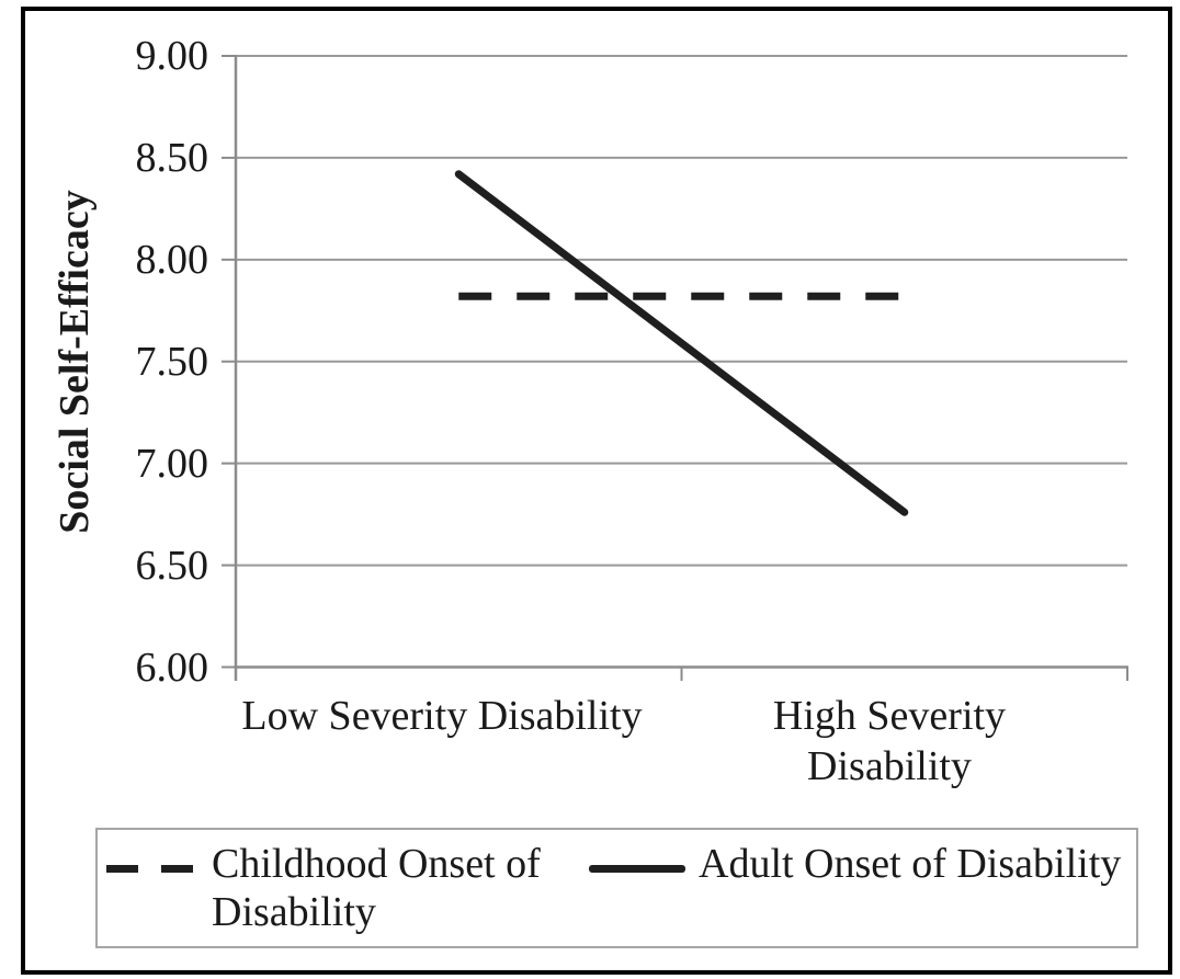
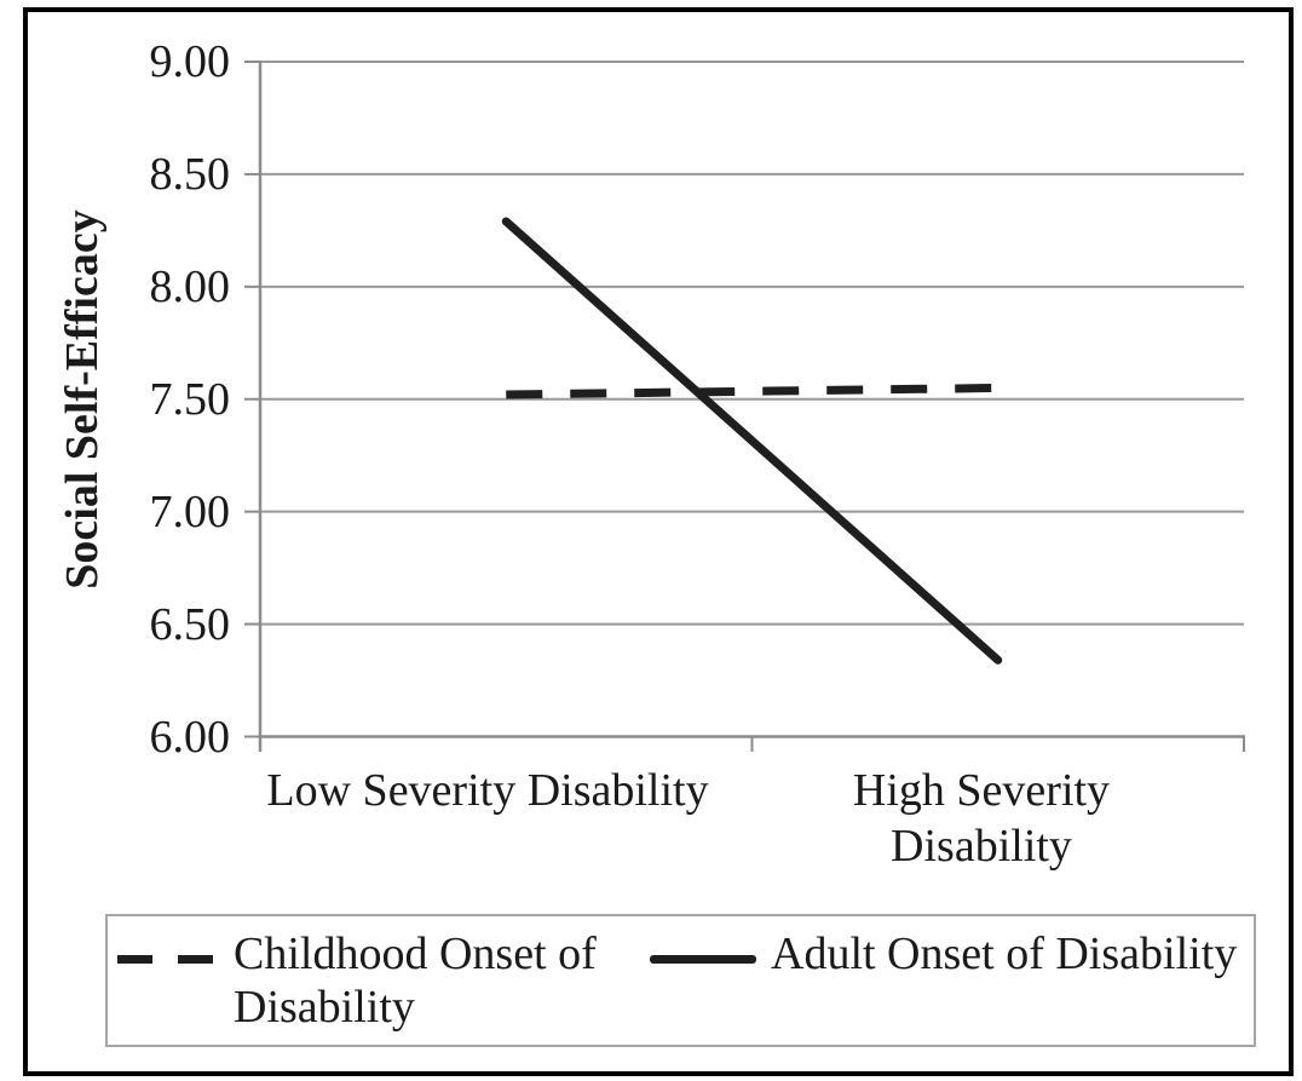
Childhood Onset of Disability/Low Severity Disability: 7.82 -> 7.52
Adult Onset of Disability/Low Severity Disability: 8.42 -> 8.29
Childhood Onset of Disability/High Severity Disability: 7.82 -> 7.55
Adult Onset of Disability/High Severity Disability: 6.76 -> 6.34
